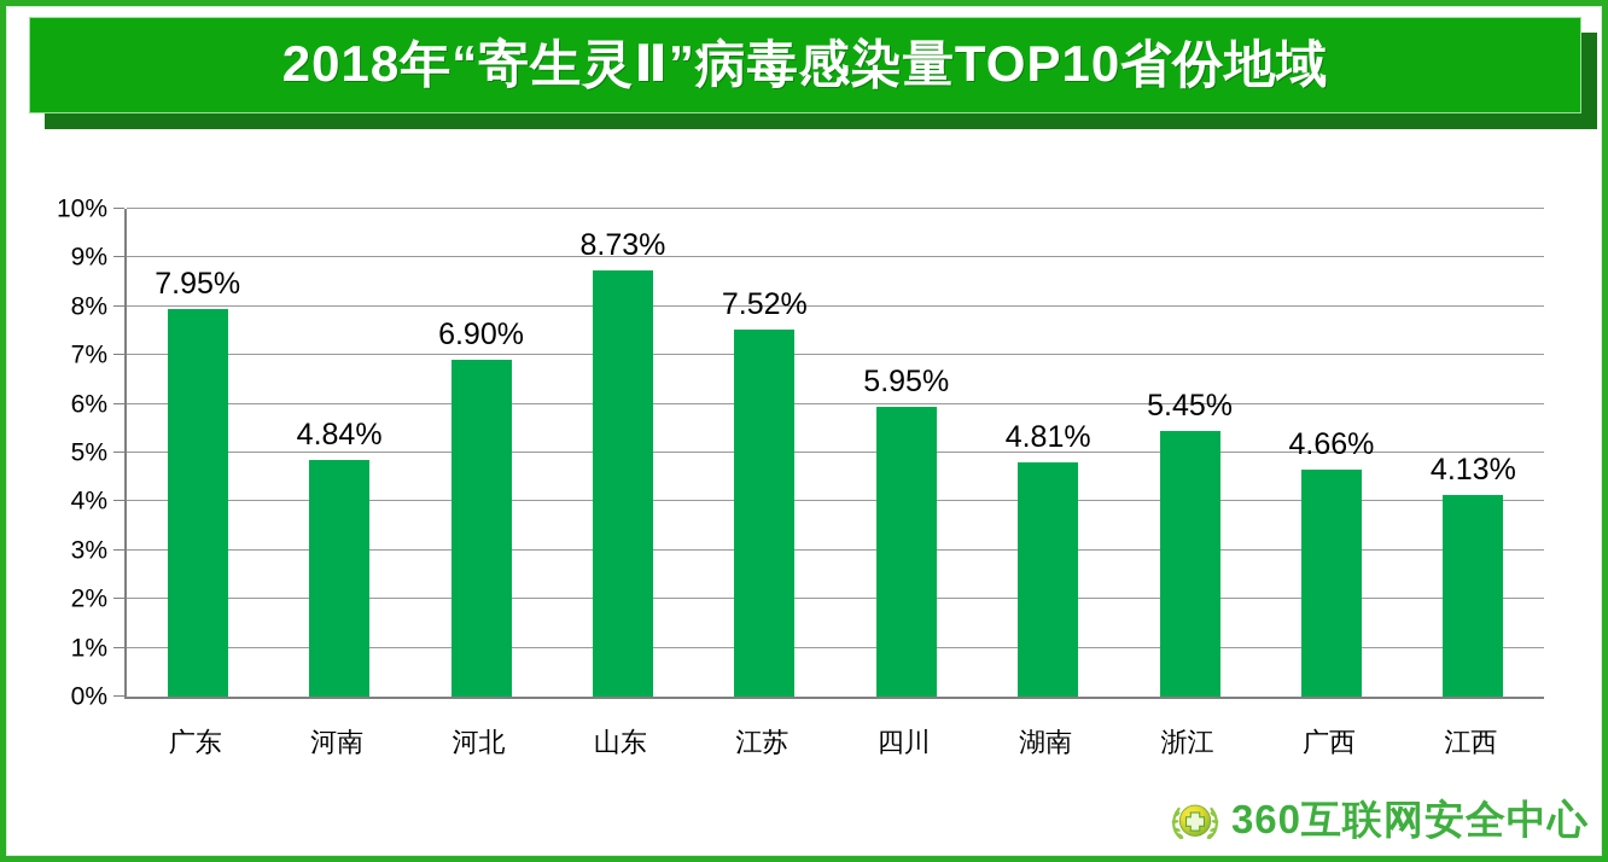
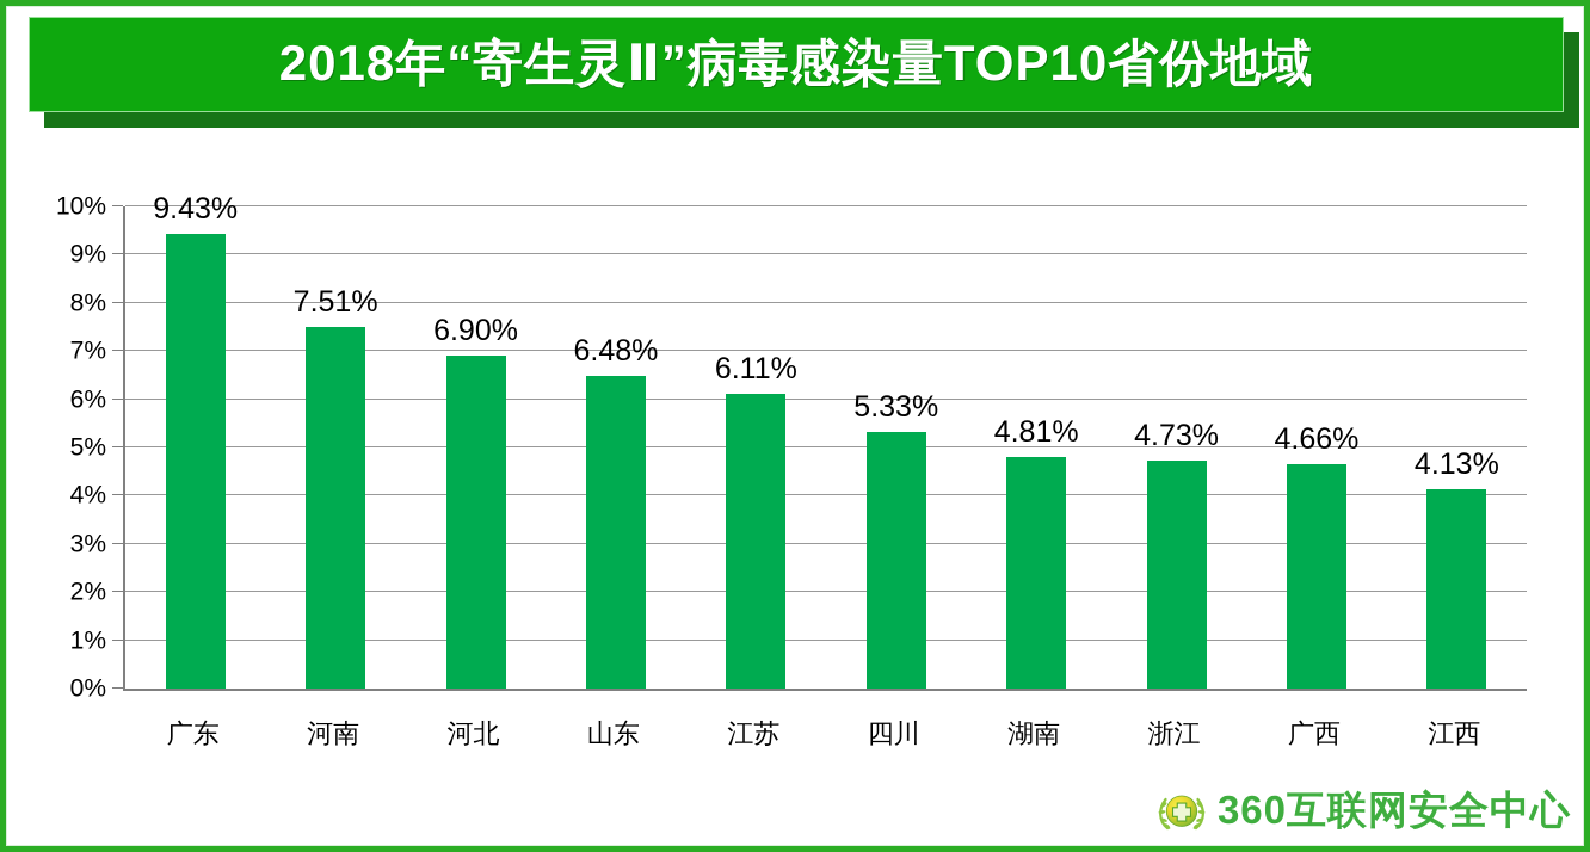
广东: 7.95% -> 9.43%
河南: 4.84% -> 7.51%
山东: 8.73% -> 6.48%
江苏: 7.52% -> 6.11%
四川: 5.95% -> 5.33%
浙江: 5.45% -> 4.73%
